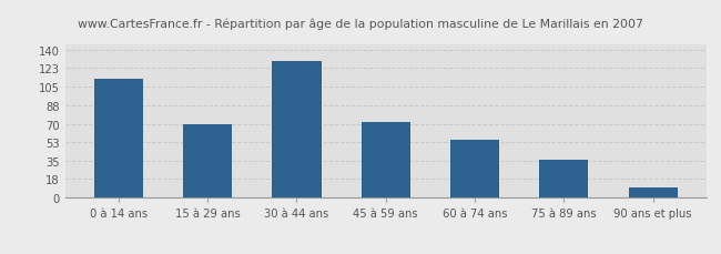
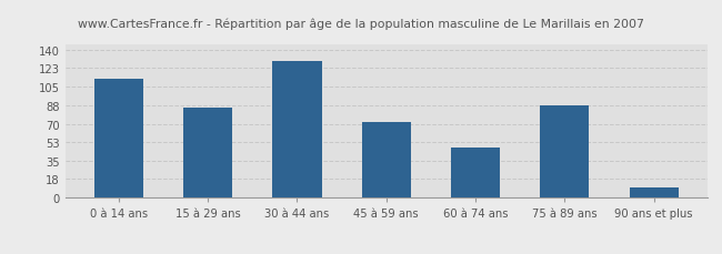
15 à 29 ans: 70 -> 86
60 à 74 ans: 55 -> 48
75 à 89 ans: 36 -> 88
